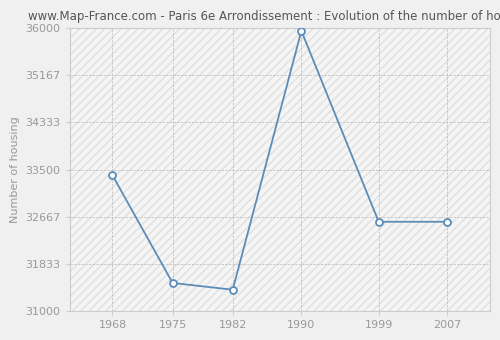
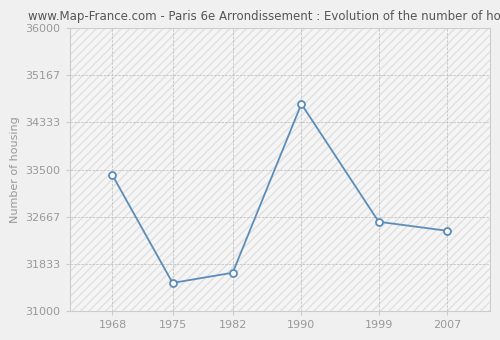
1982: 31380 -> 31680
1990: 35950 -> 34660
2007: 32580 -> 32420
